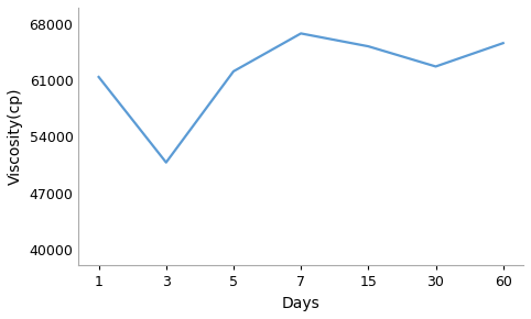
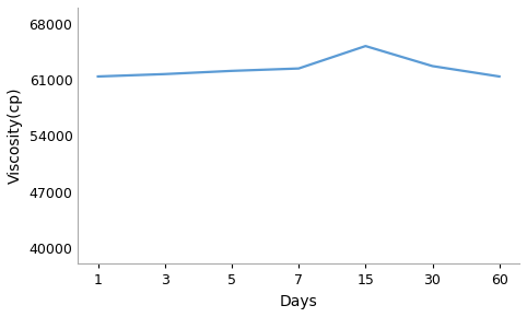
3: 50800 -> 61700
7: 66800 -> 62400
60: 65600 -> 61400
